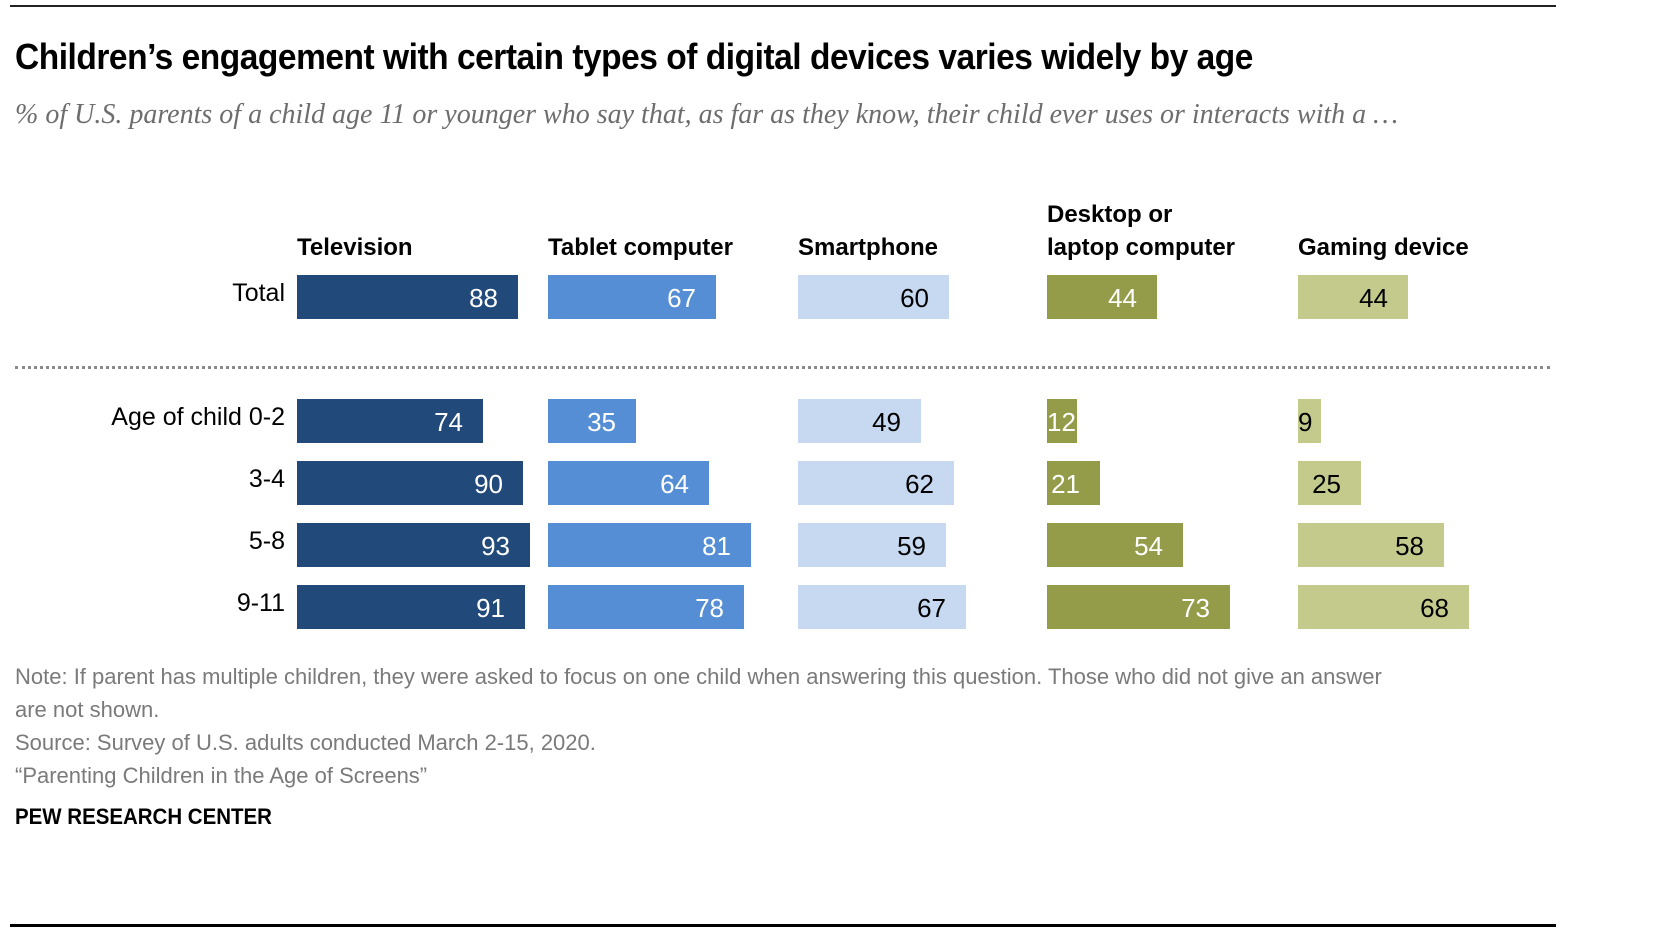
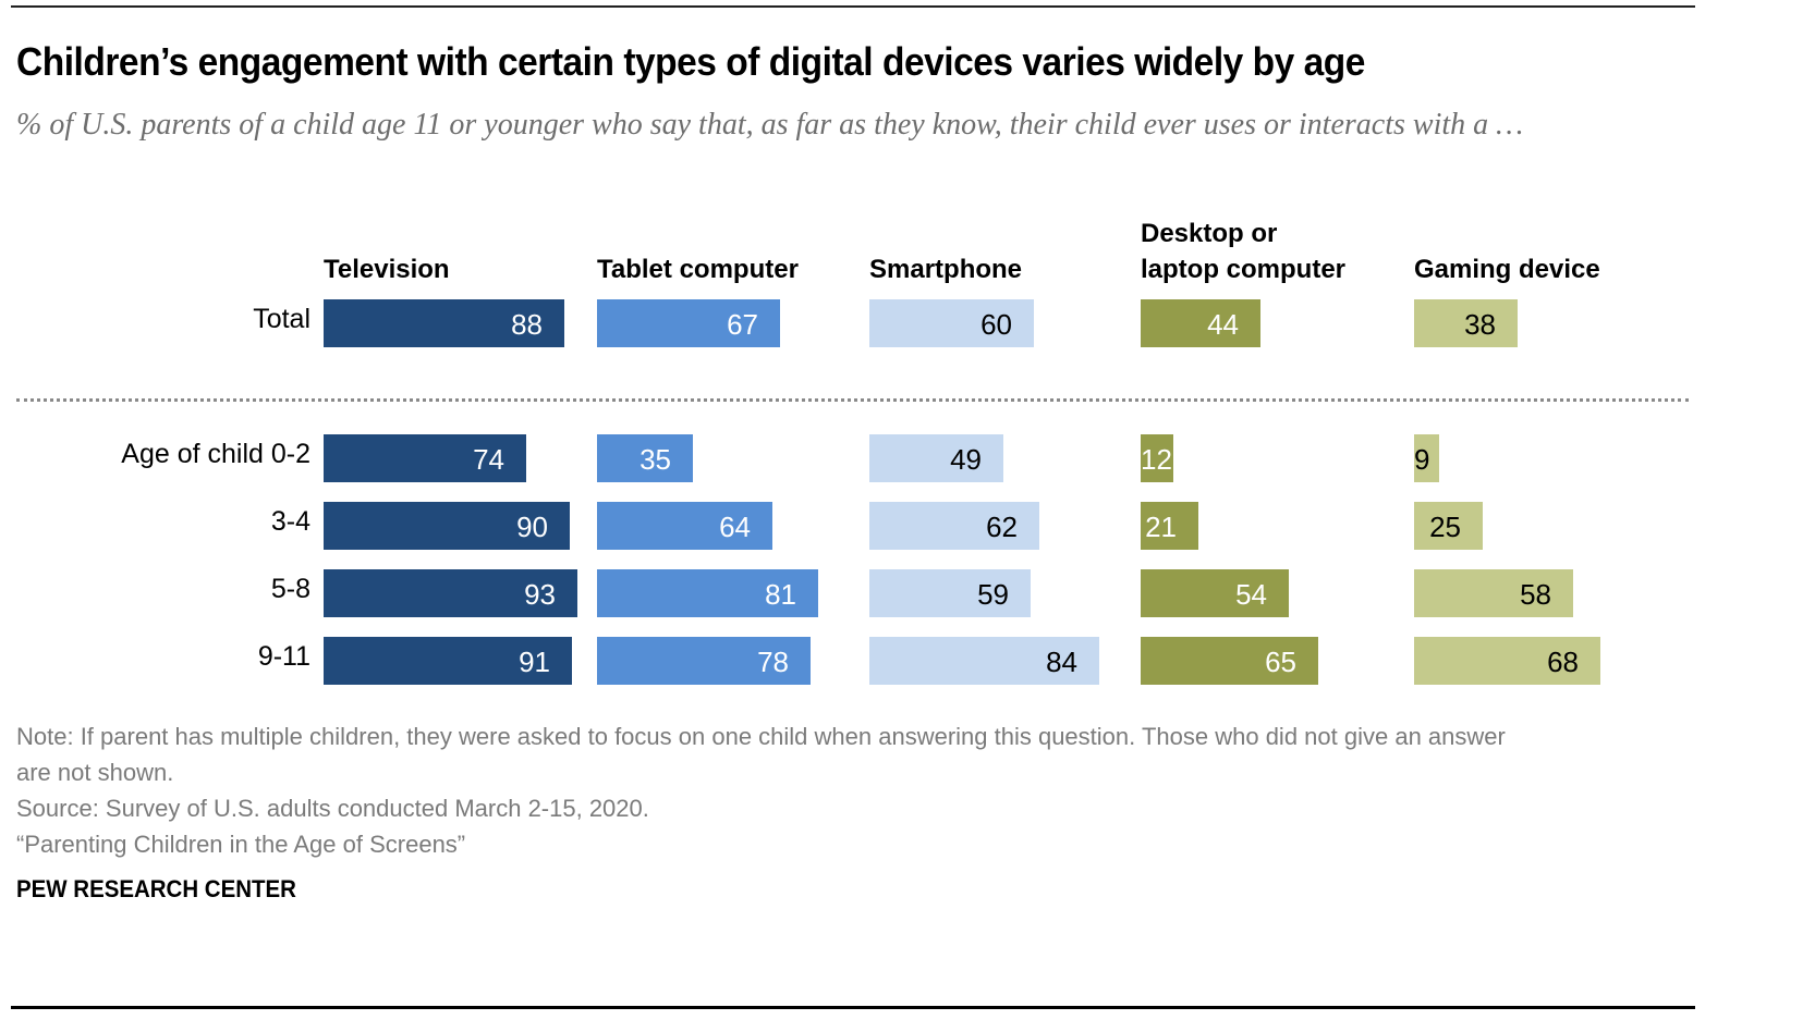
Gaming device/Total: 44 -> 38
Smartphone/9-11: 67 -> 84
Desktop or laptop computer/9-11: 73 -> 65
